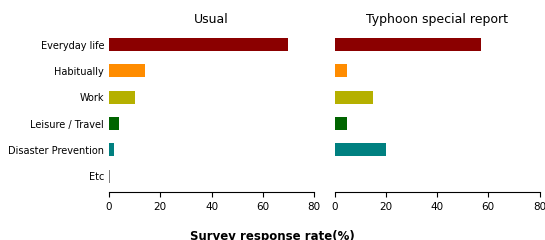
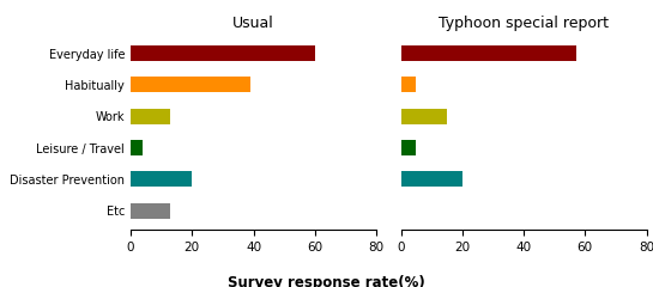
Usual/Everyday life: 70.0 -> 60.0
Usual/Habitually: 14.0 -> 39.0
Usual/Work: 10.0 -> 13.0
Usual/Disaster Prevention: 2.0 -> 20.0
Usual/Etc: 0.5 -> 13.0
